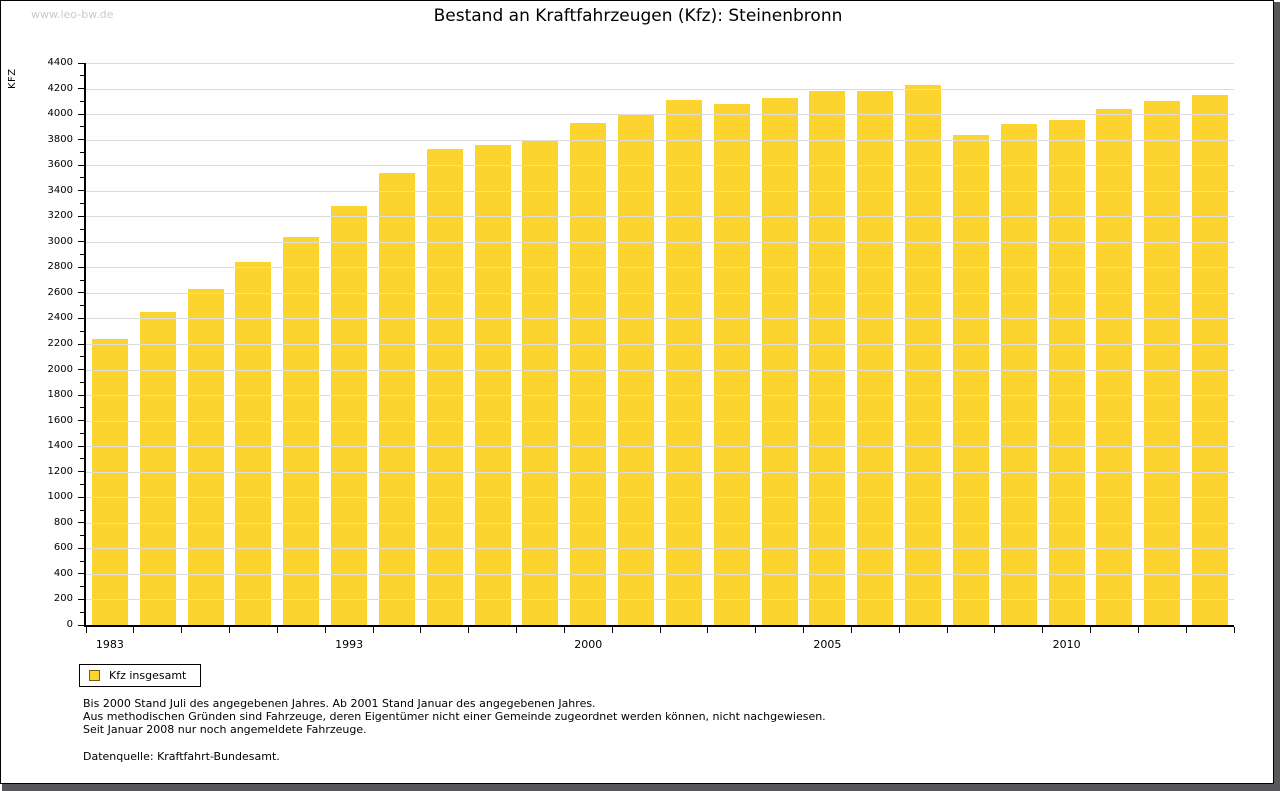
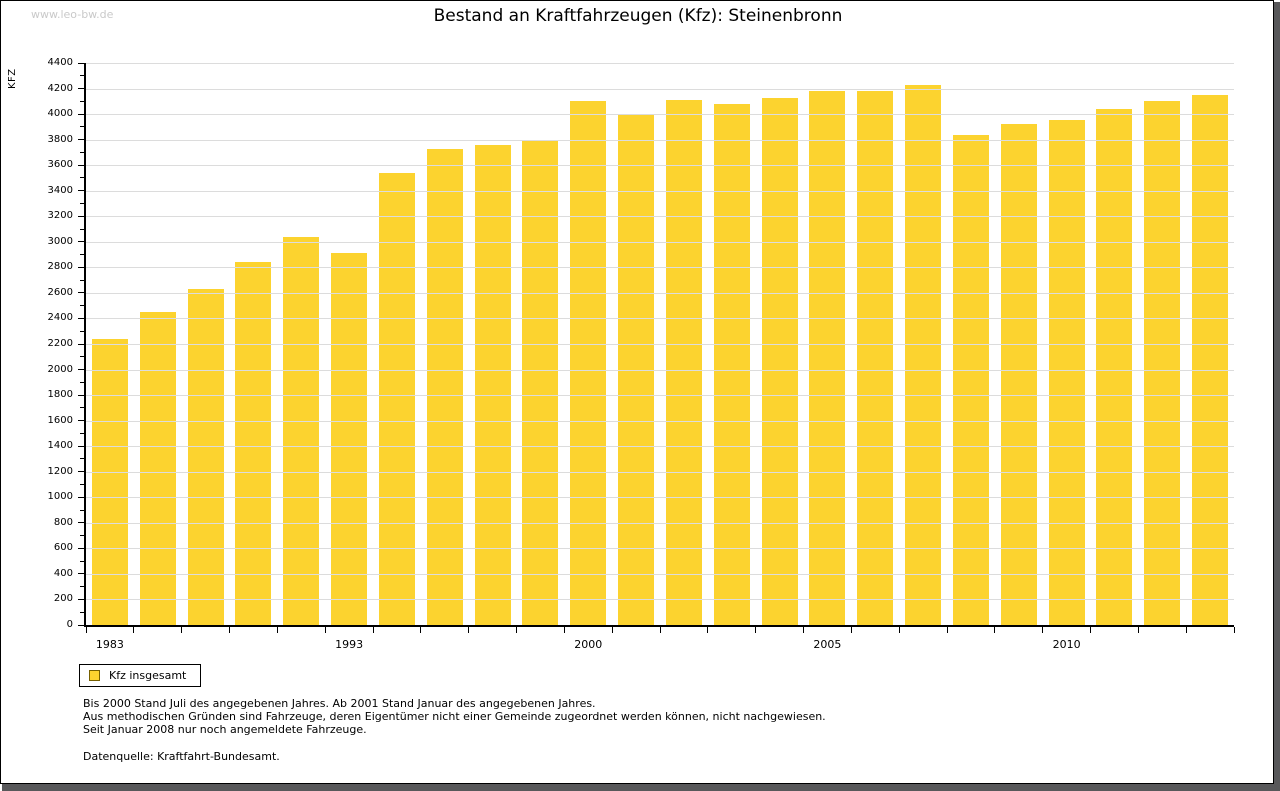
1993: 3280 -> 2910
2000: 3930 -> 4100
